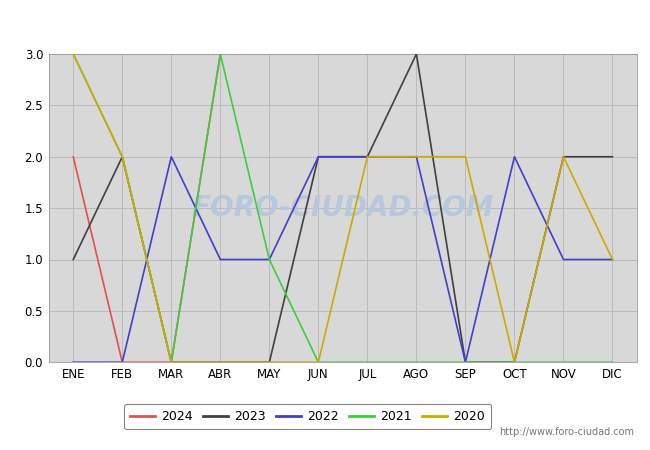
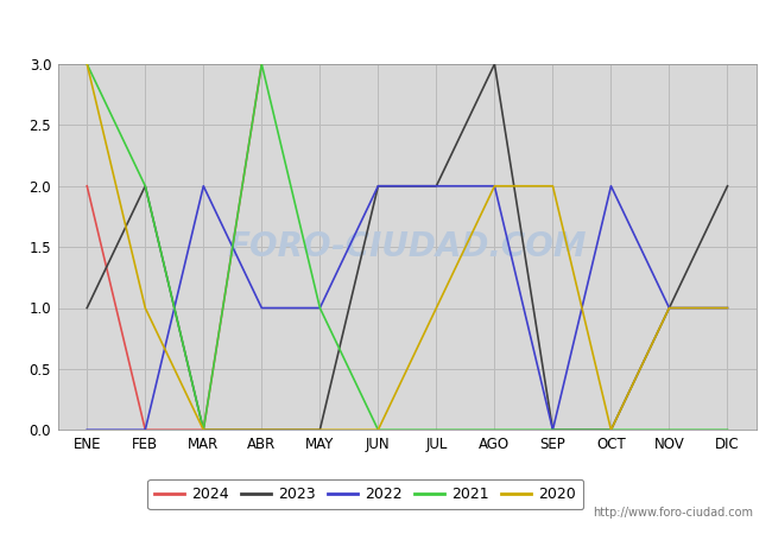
2020/FEB: 2 -> 1
2020/JUL: 2 -> 1
2023/NOV: 2 -> 1
2020/NOV: 2 -> 1
